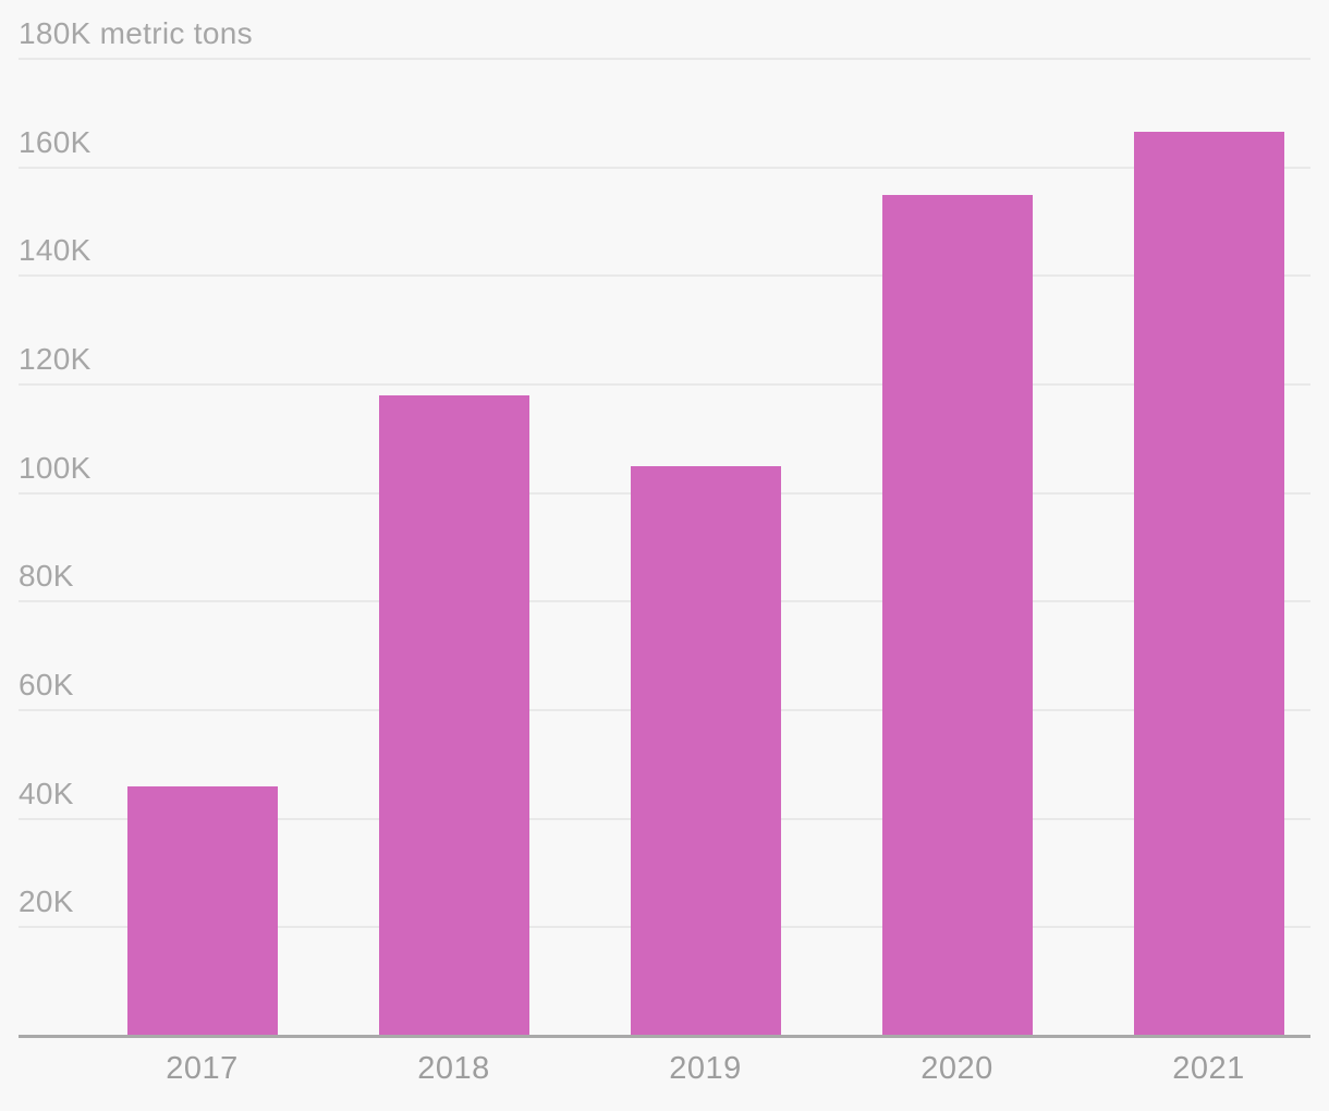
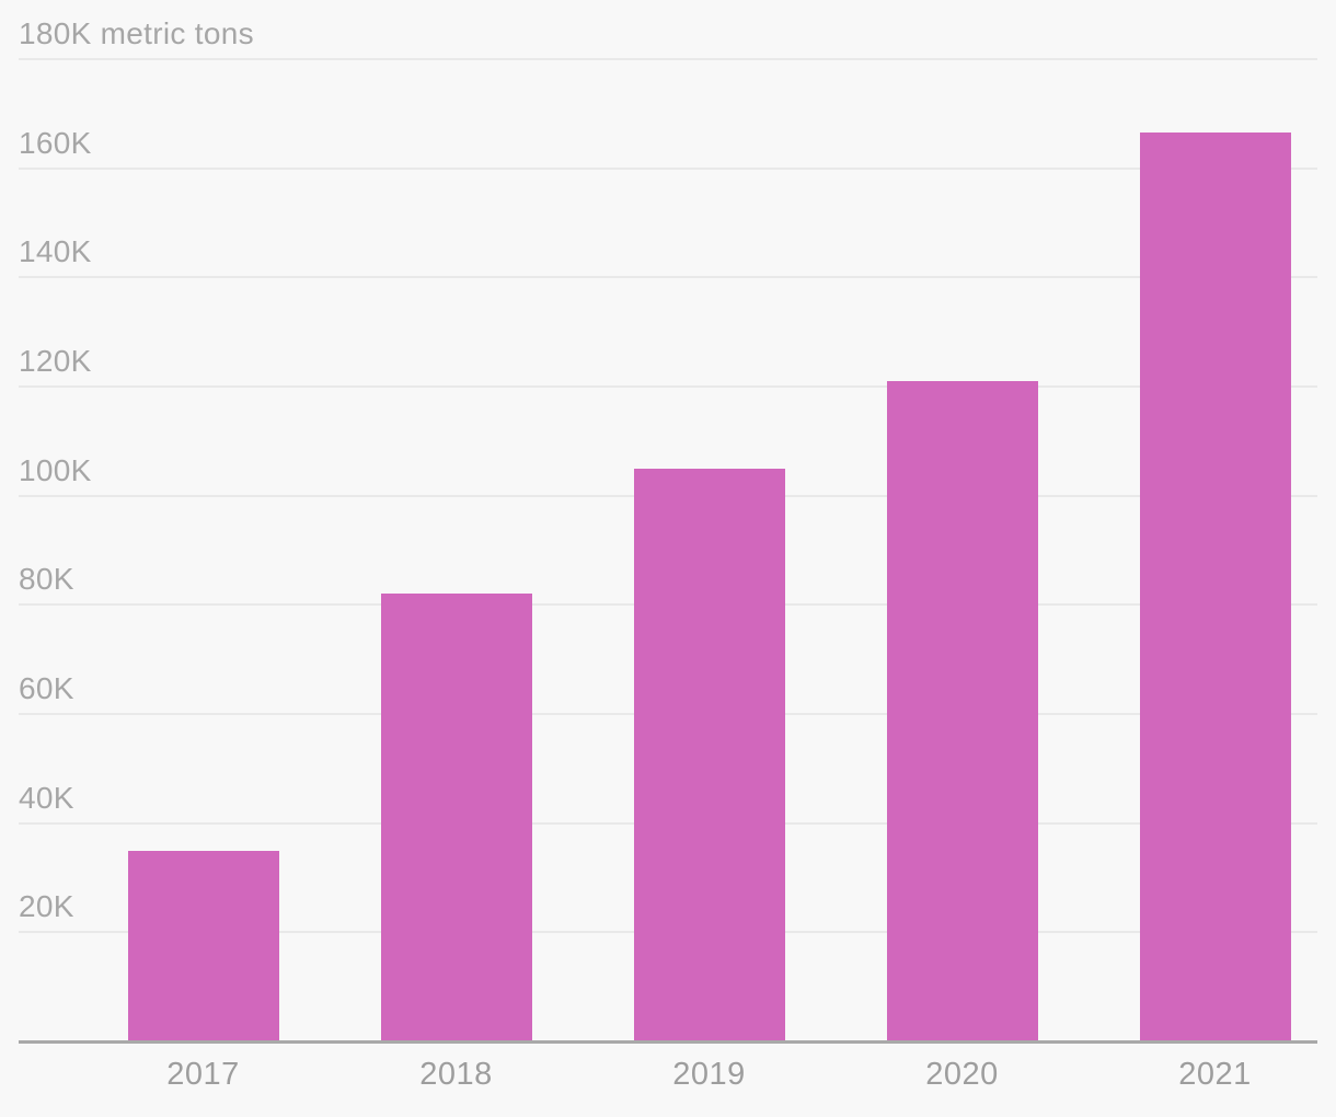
2017: 46K -> 35K
2018: 118K -> 82K
2020: 155K -> 121K
